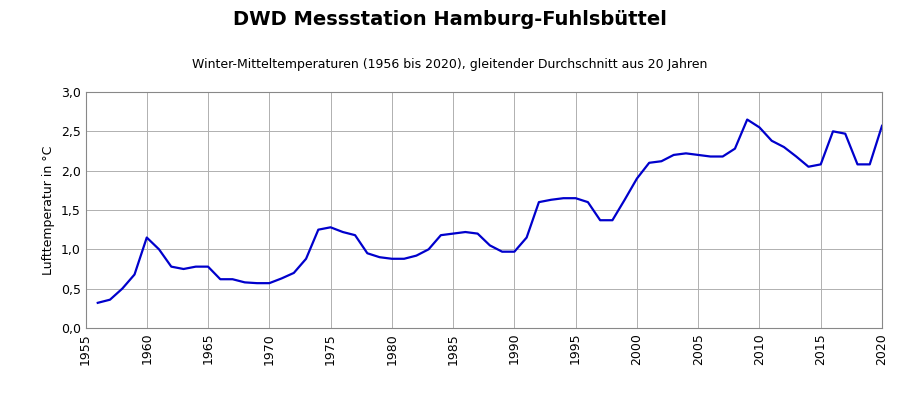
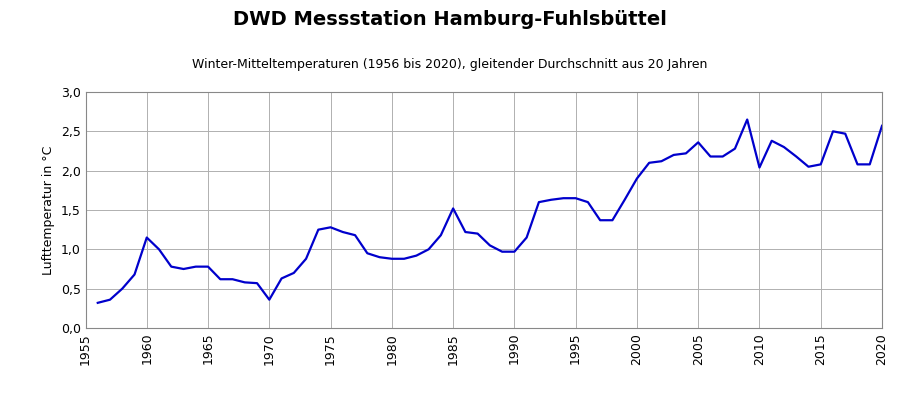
1970: 0,57 -> 0,36
1985: 1,20 -> 1,52
2005: 2,20 -> 2,36
2010: 2,55 -> 2,04
